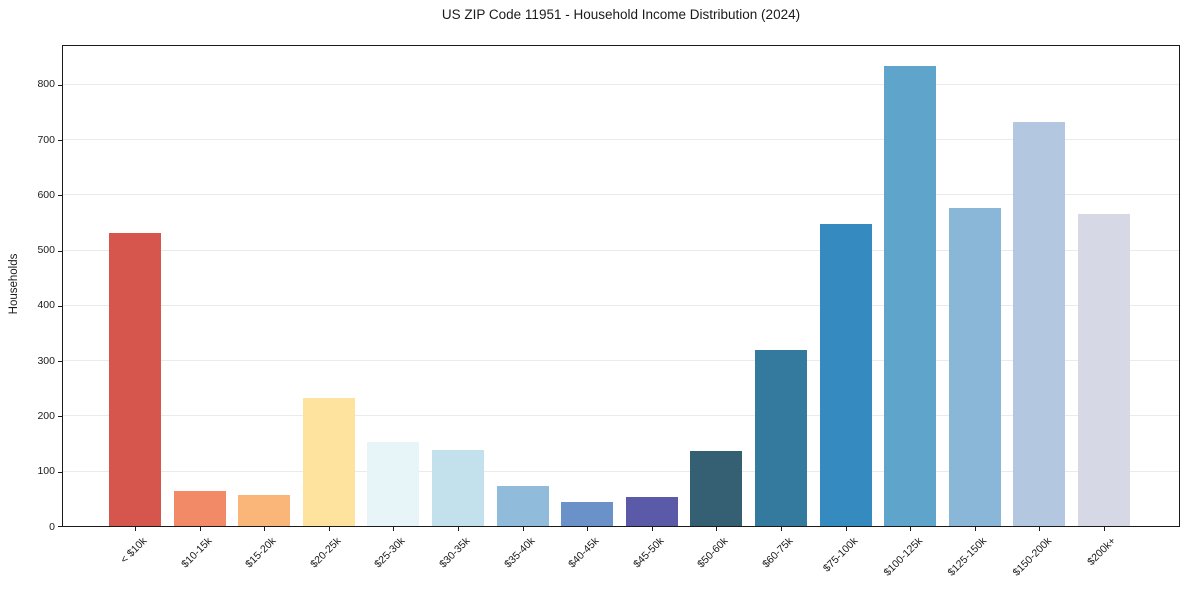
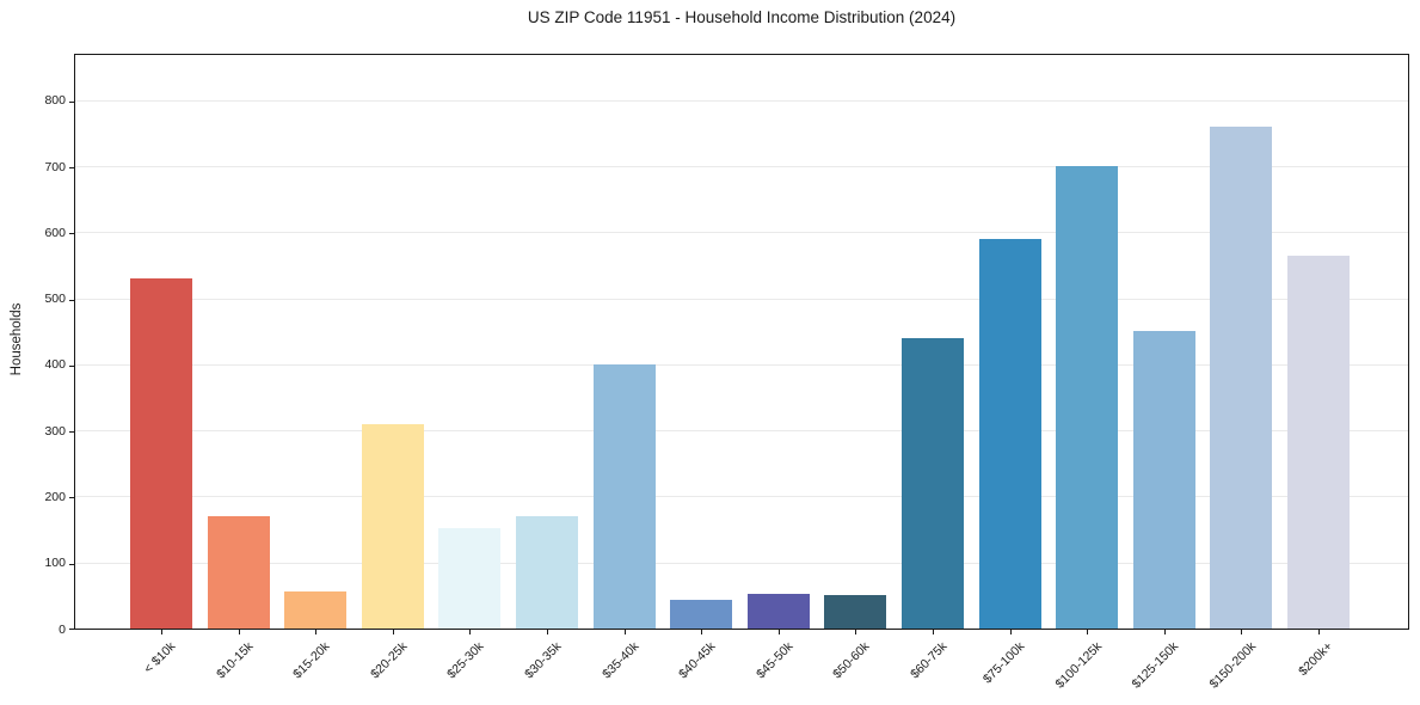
$10-15k: 60 -> 170
$20-25k: 230 -> 310
$30-35k: 140 -> 170
$35-40k: 70 -> 400
$50-60k: 140 -> 50
$60-75k: 320 -> 440
$75-100k: 550 -> 590
$100-125k: 830 -> 700
$125-150k: 580 -> 450
$150-200k: 730 -> 760
